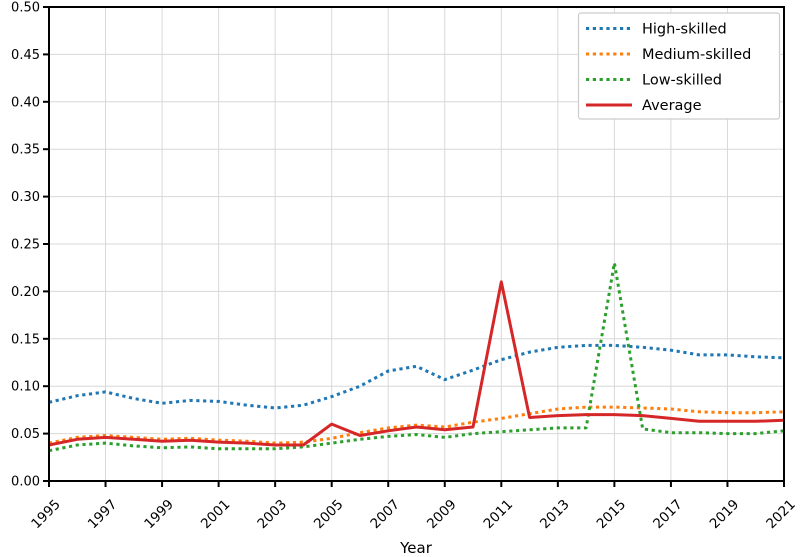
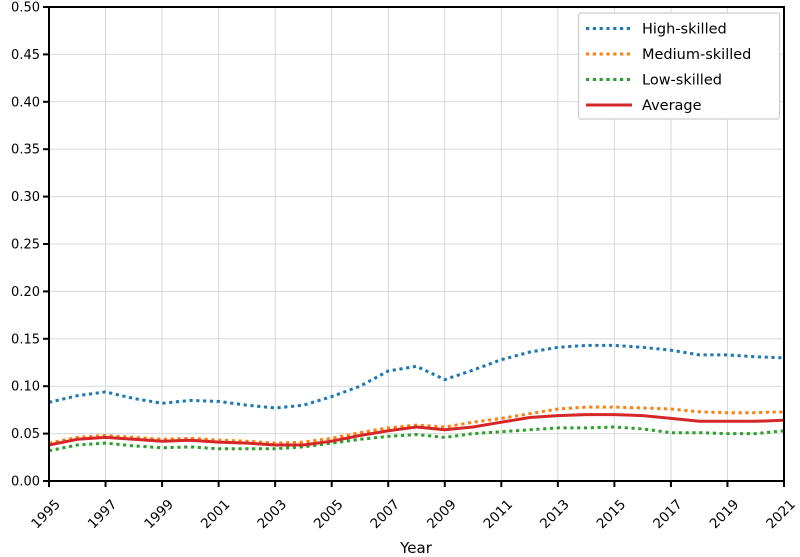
Average/2005: 0.06 -> 0.04
Average/2011: 0.21 -> 0.06
Low-skilled/2015: 0.23 -> 0.06
